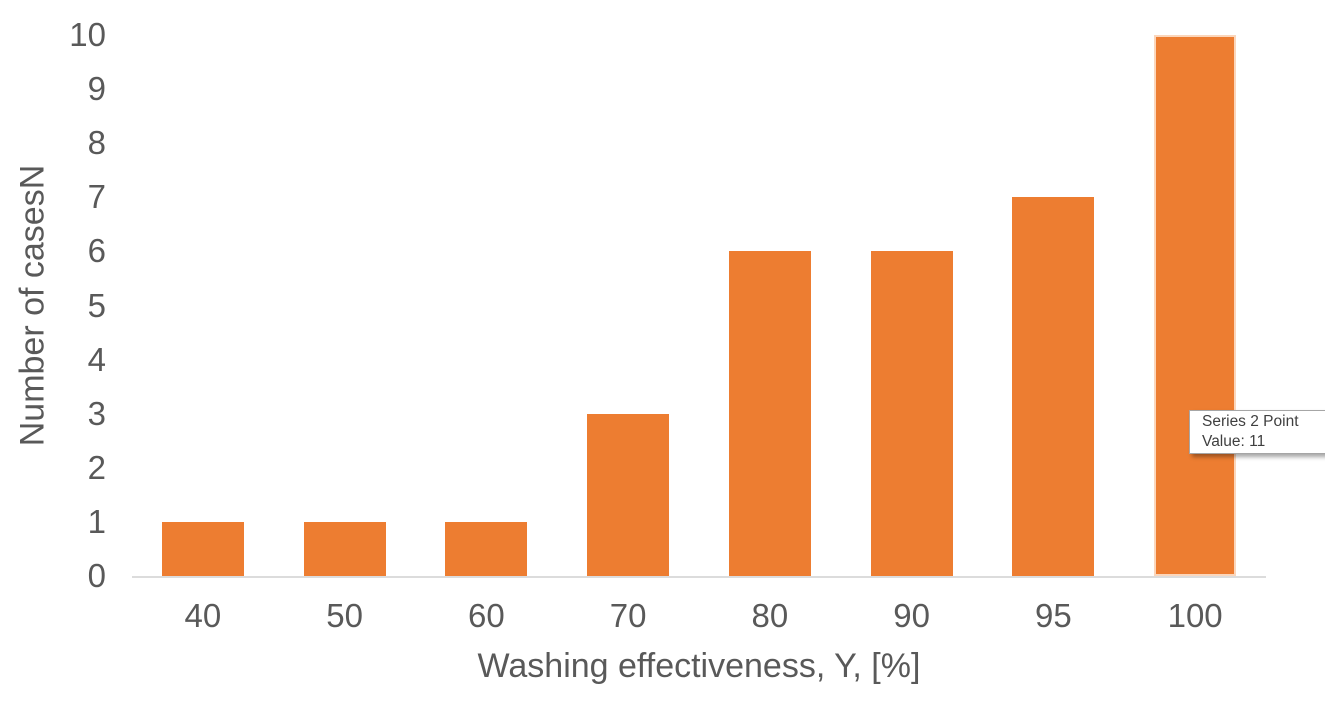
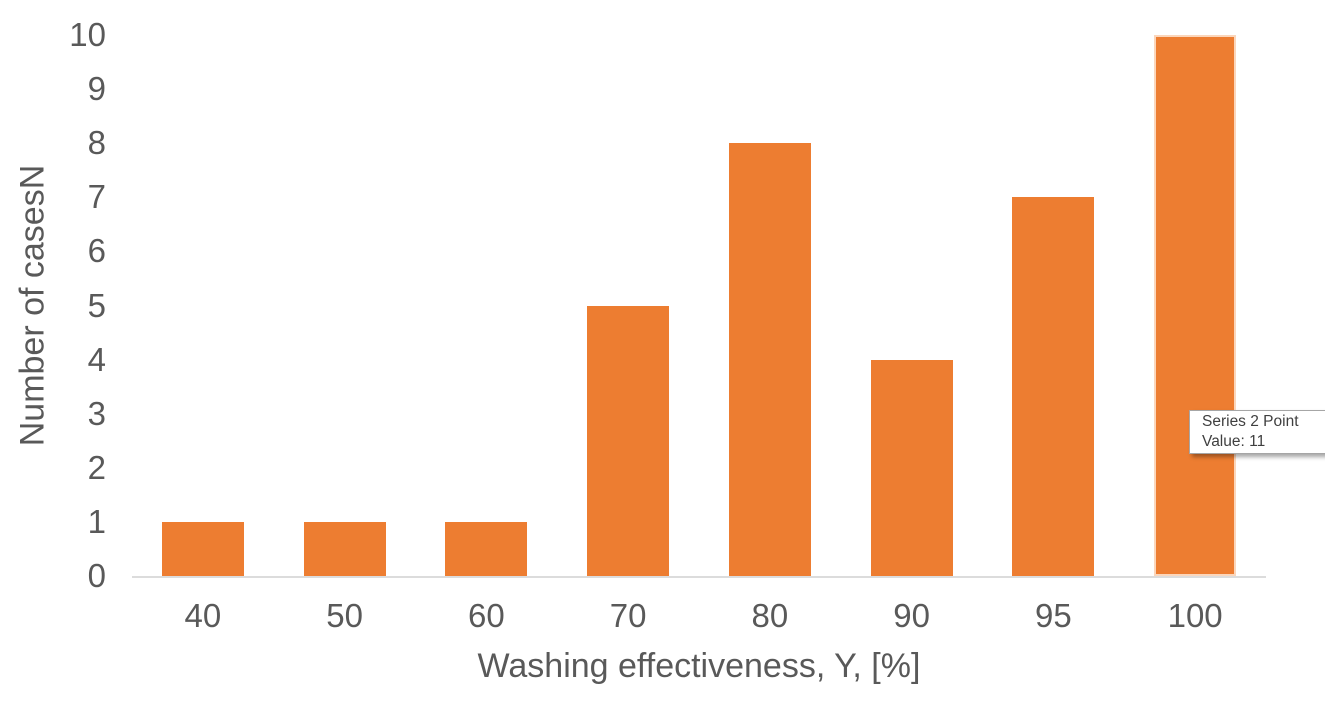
70: 3 -> 5
80: 6 -> 8
90: 6 -> 4
